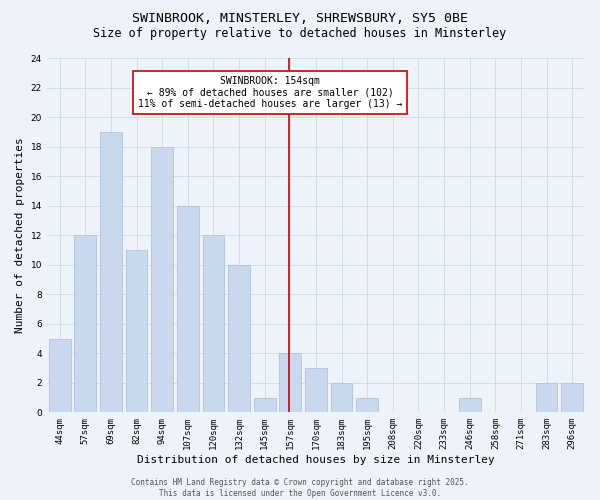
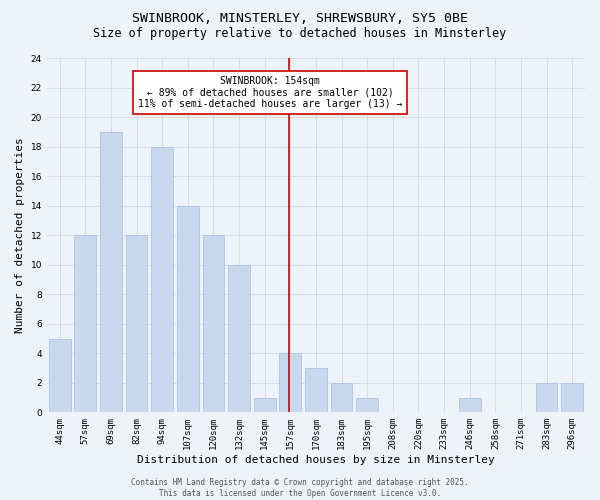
82sqm: 11 -> 12
